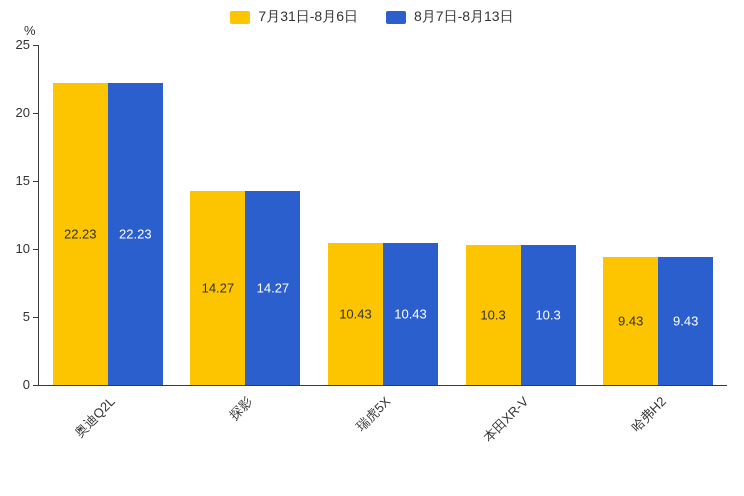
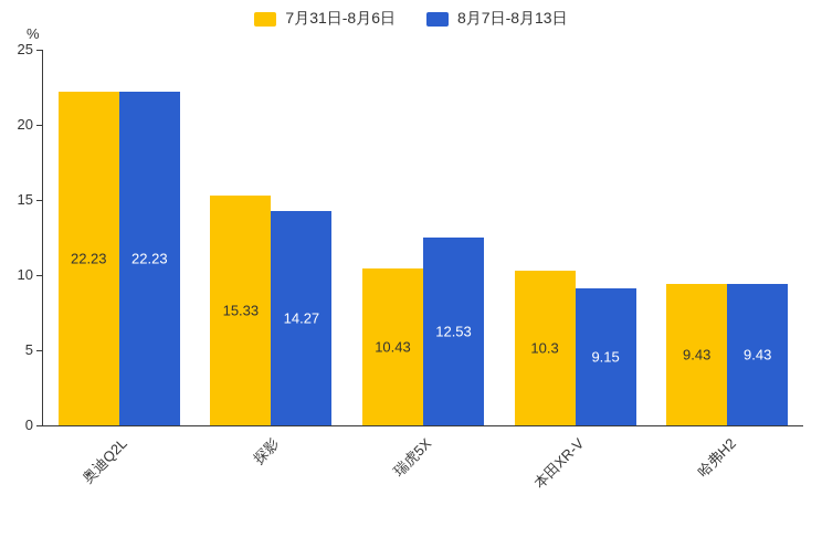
7月31日-8月6日/探影: 14.27 -> 15.33
8月7日-8月13日/瑞虎5X: 10.43 -> 12.53
8月7日-8月13日/本田XR-V: 10.3 -> 9.15
